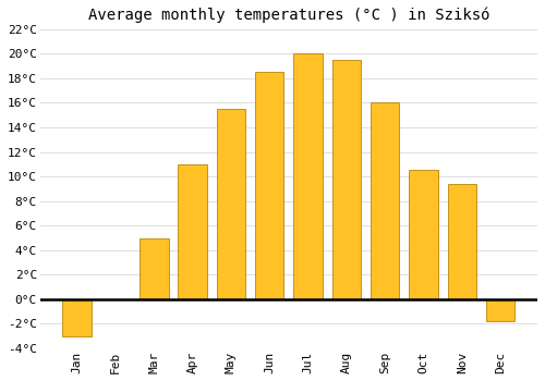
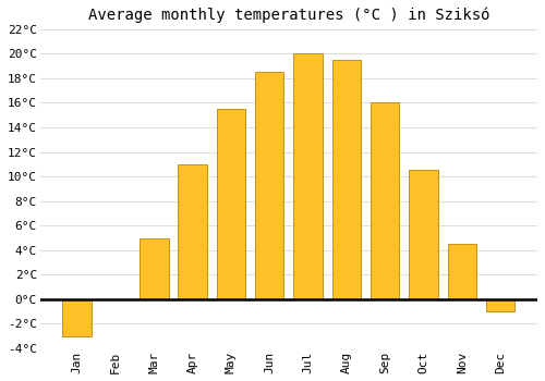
Nov: 9.4°C -> 4.5°C
Dec: -1.8°C -> -1.0°C
